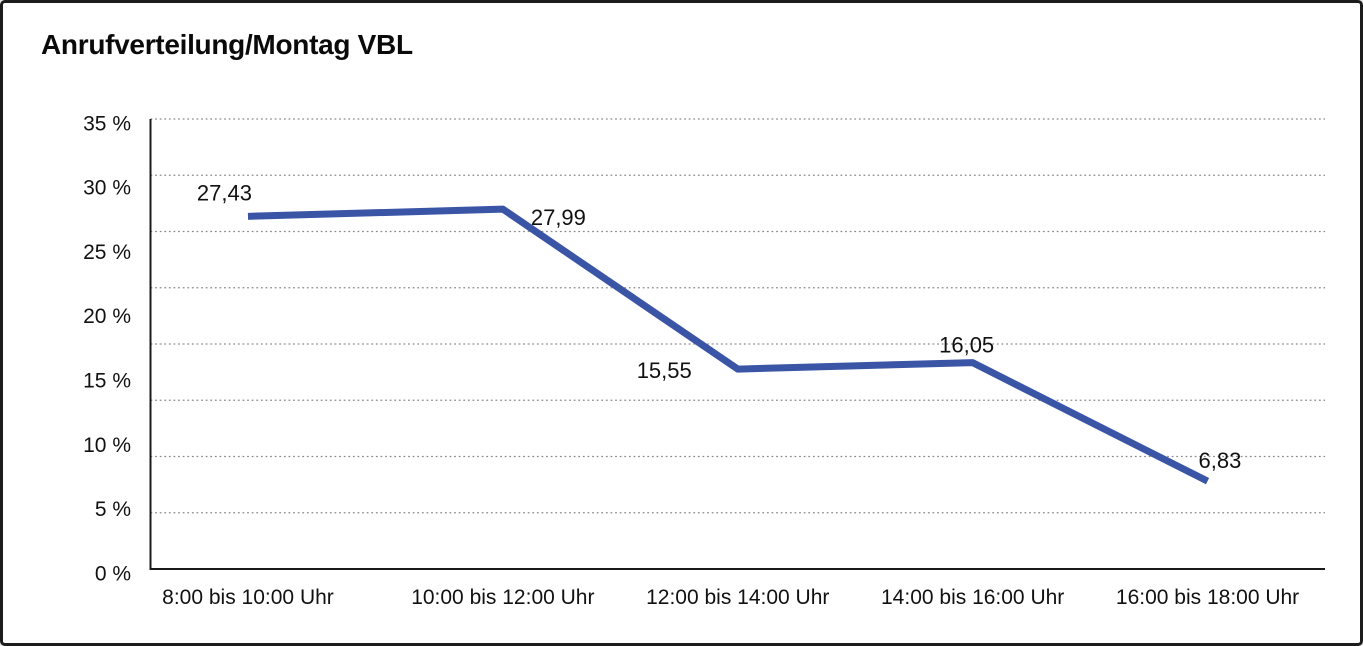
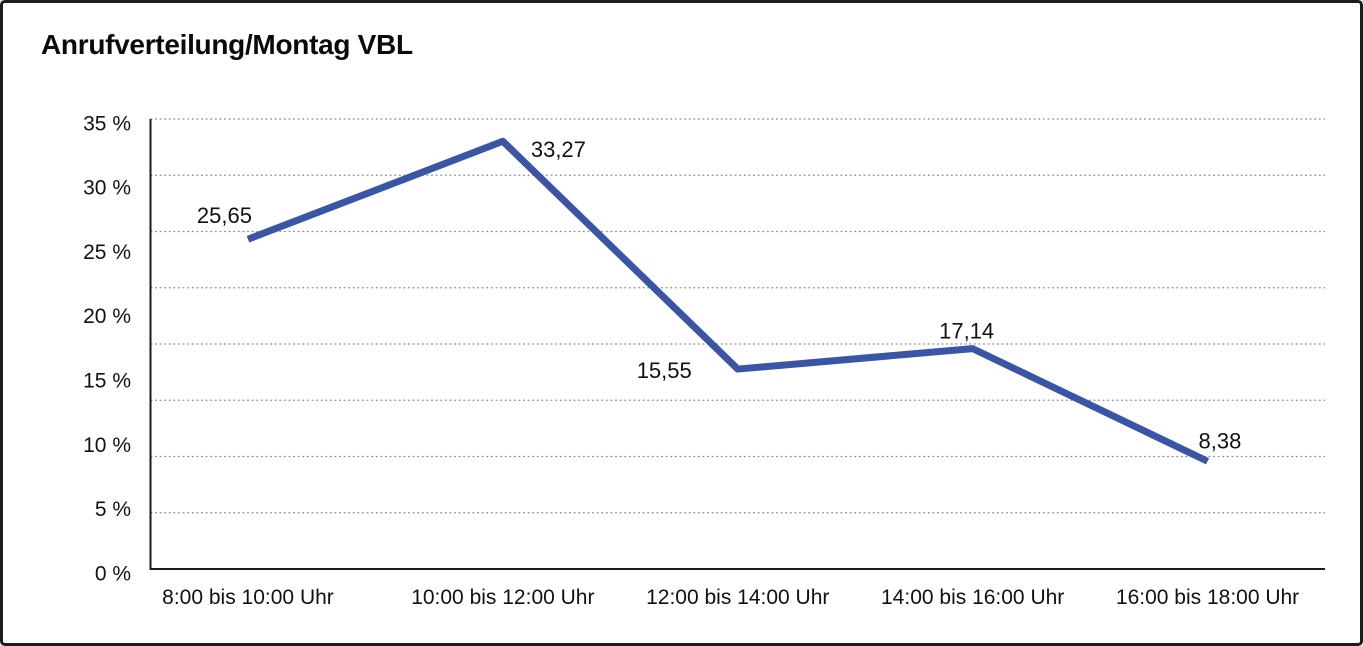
8:00 bis 10:00 Uhr: 27,43 -> 25,65
10:00 bis 12:00 Uhr: 27,99 -> 33,27
14:00 bis 16:00 Uhr: 16,05 -> 17,14
16:00 bis 18:00 Uhr: 6,83 -> 8,38
